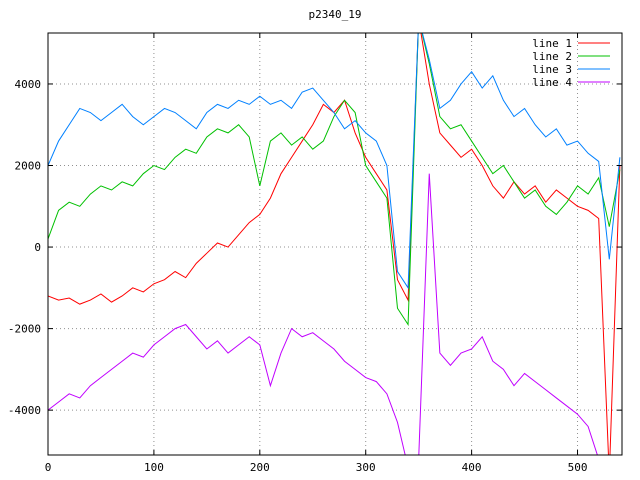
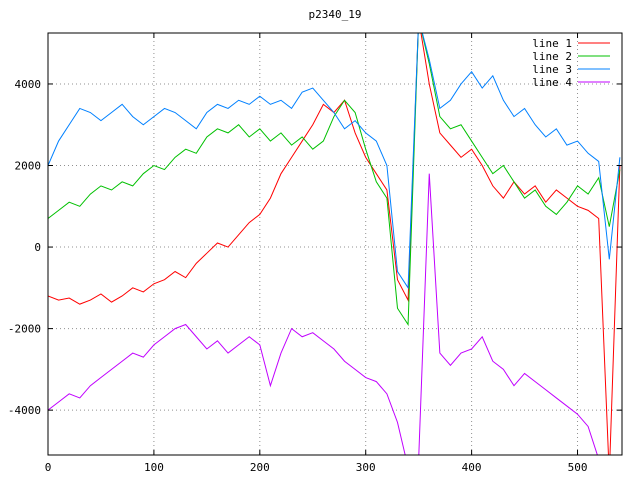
line 2/0: 200 -> 700
line 2/200: 1500 -> 2900
line 2/300: 2000 -> 2400
